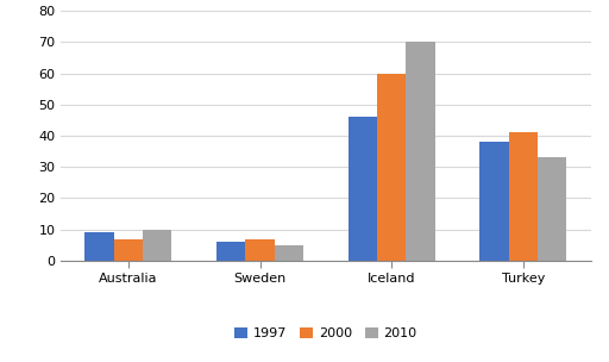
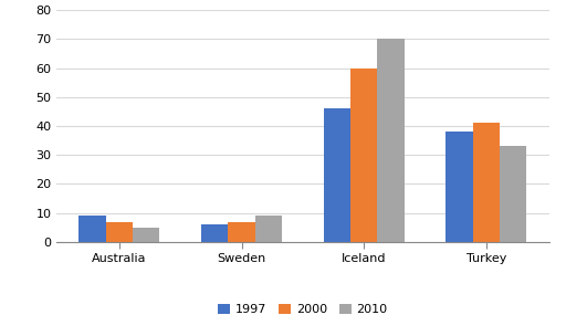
2010/Australia: 10 -> 5
2010/Sweden: 5 -> 9
